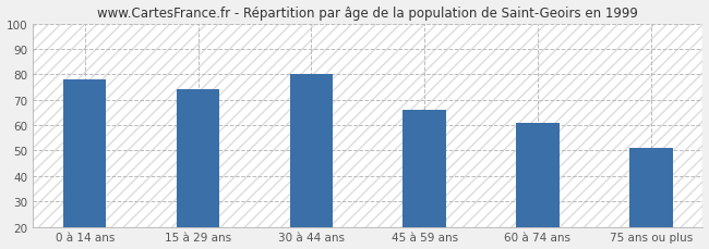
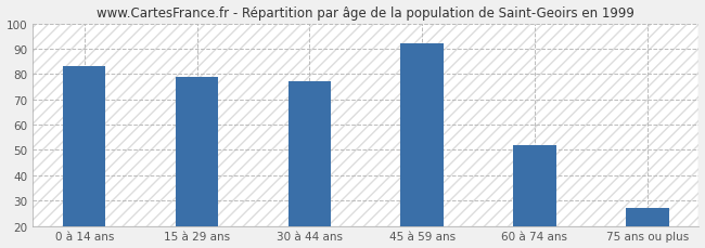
0 à 14 ans: 78 -> 83
15 à 29 ans: 74 -> 79
30 à 44 ans: 80 -> 77
45 à 59 ans: 66 -> 92
60 à 74 ans: 61 -> 52
75 ans ou plus: 51 -> 27
